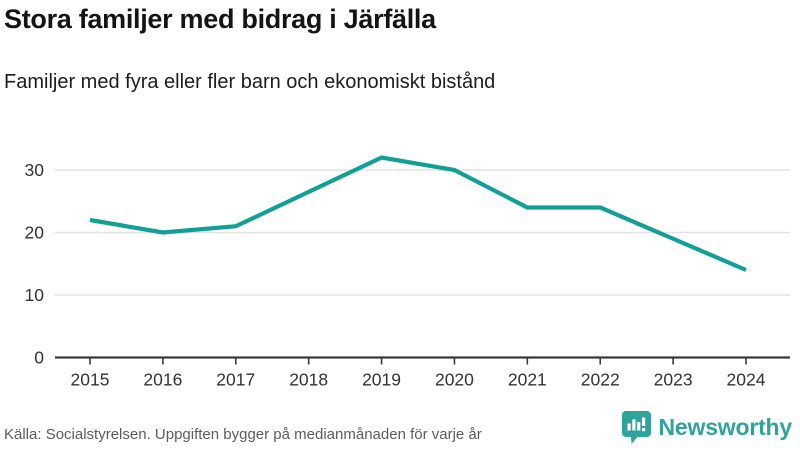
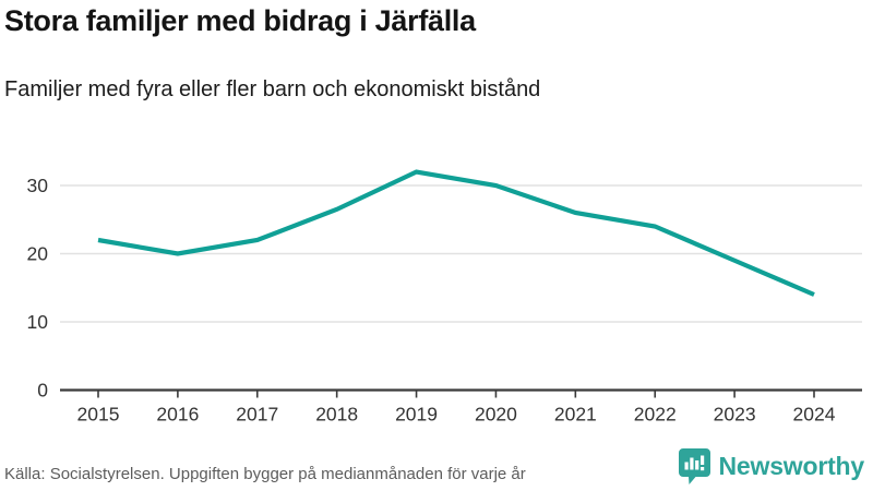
2017: 21 -> 22
2021: 24 -> 26
